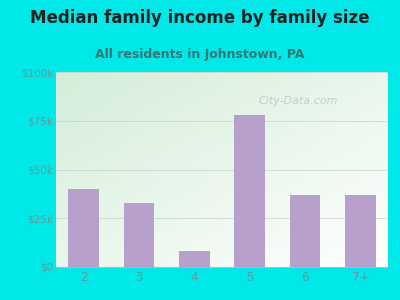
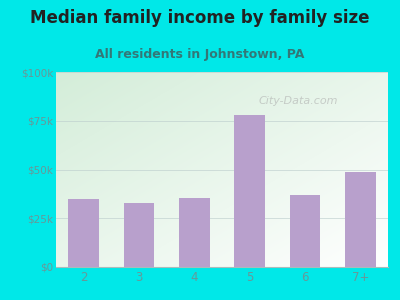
2: $40k -> $35k
4: $8k -> $36k
7+: $37k -> $48k
